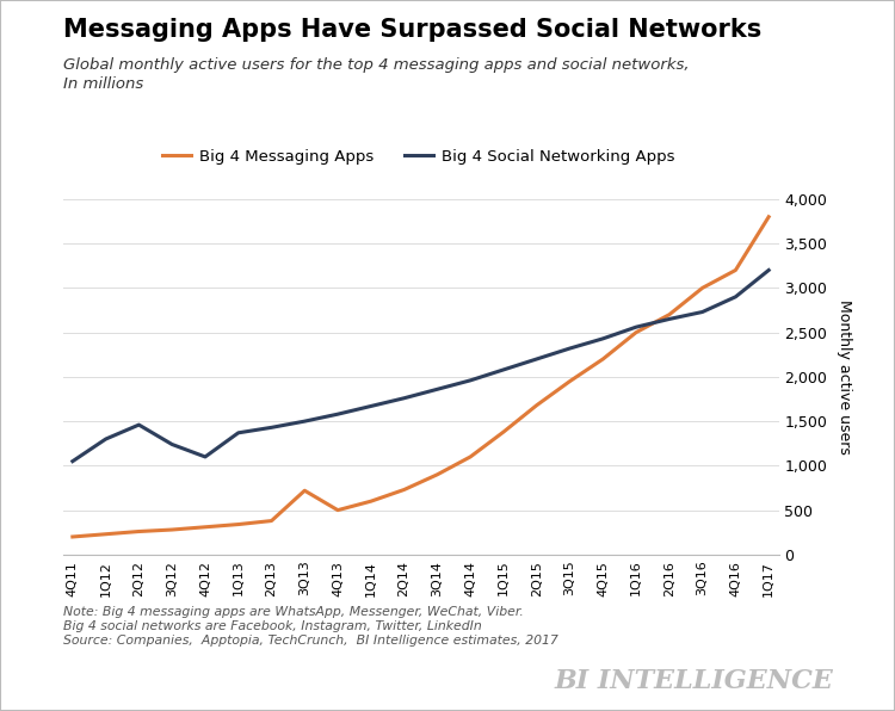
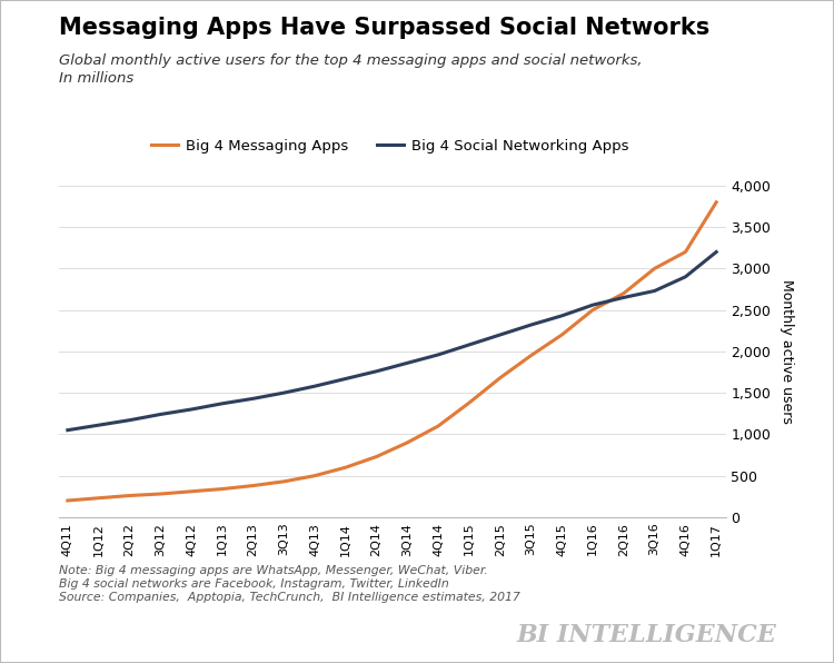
Big 4 Social Networking Apps/1Q12: 1,300 -> 1,110
Big 4 Social Networking Apps/2Q12: 1,460 -> 1,170
Big 4 Social Networking Apps/4Q12: 1,100 -> 1,300
Big 4 Messaging Apps/3Q13: 720 -> 430
